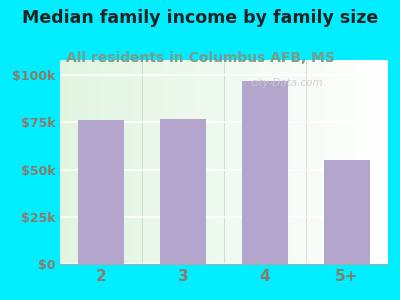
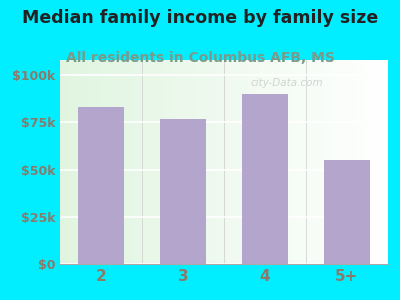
2: $76k -> $83k
4: $97k -> $90k
